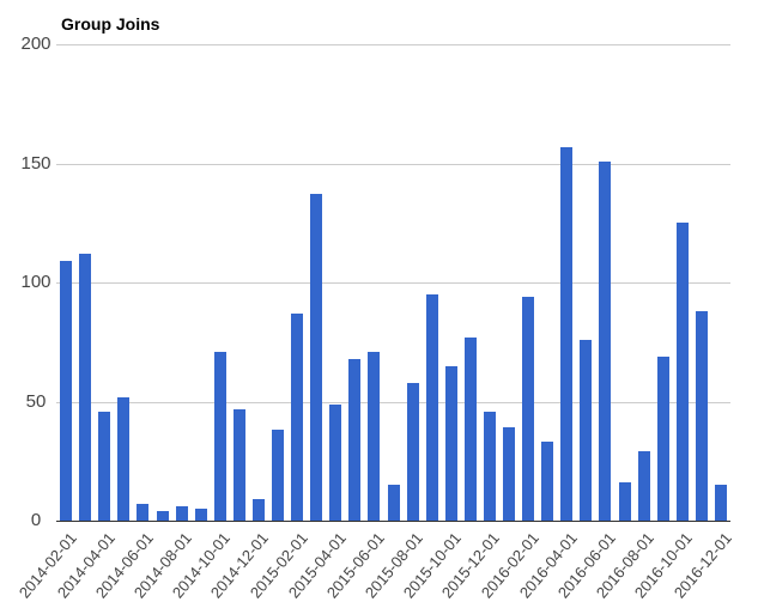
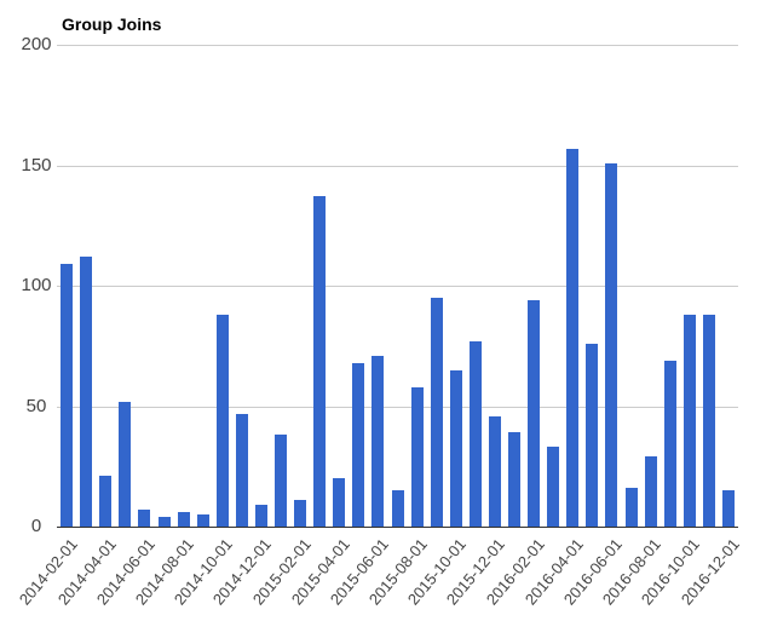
2014-04-01: 46 -> 21
2014-10-01: 71 -> 88
2015-02-01: 87 -> 11
2015-04-01: 49 -> 20
2016-10-01: 125 -> 88
